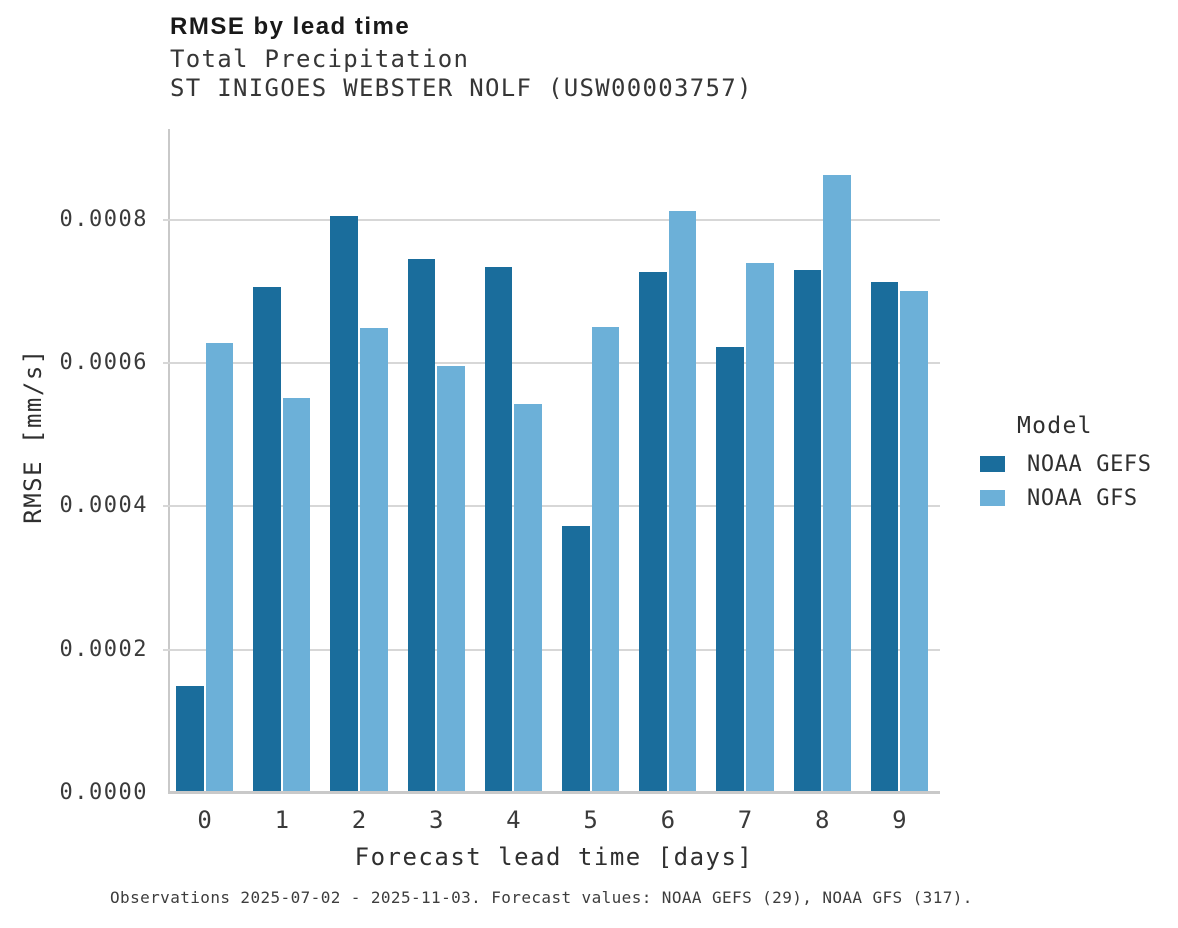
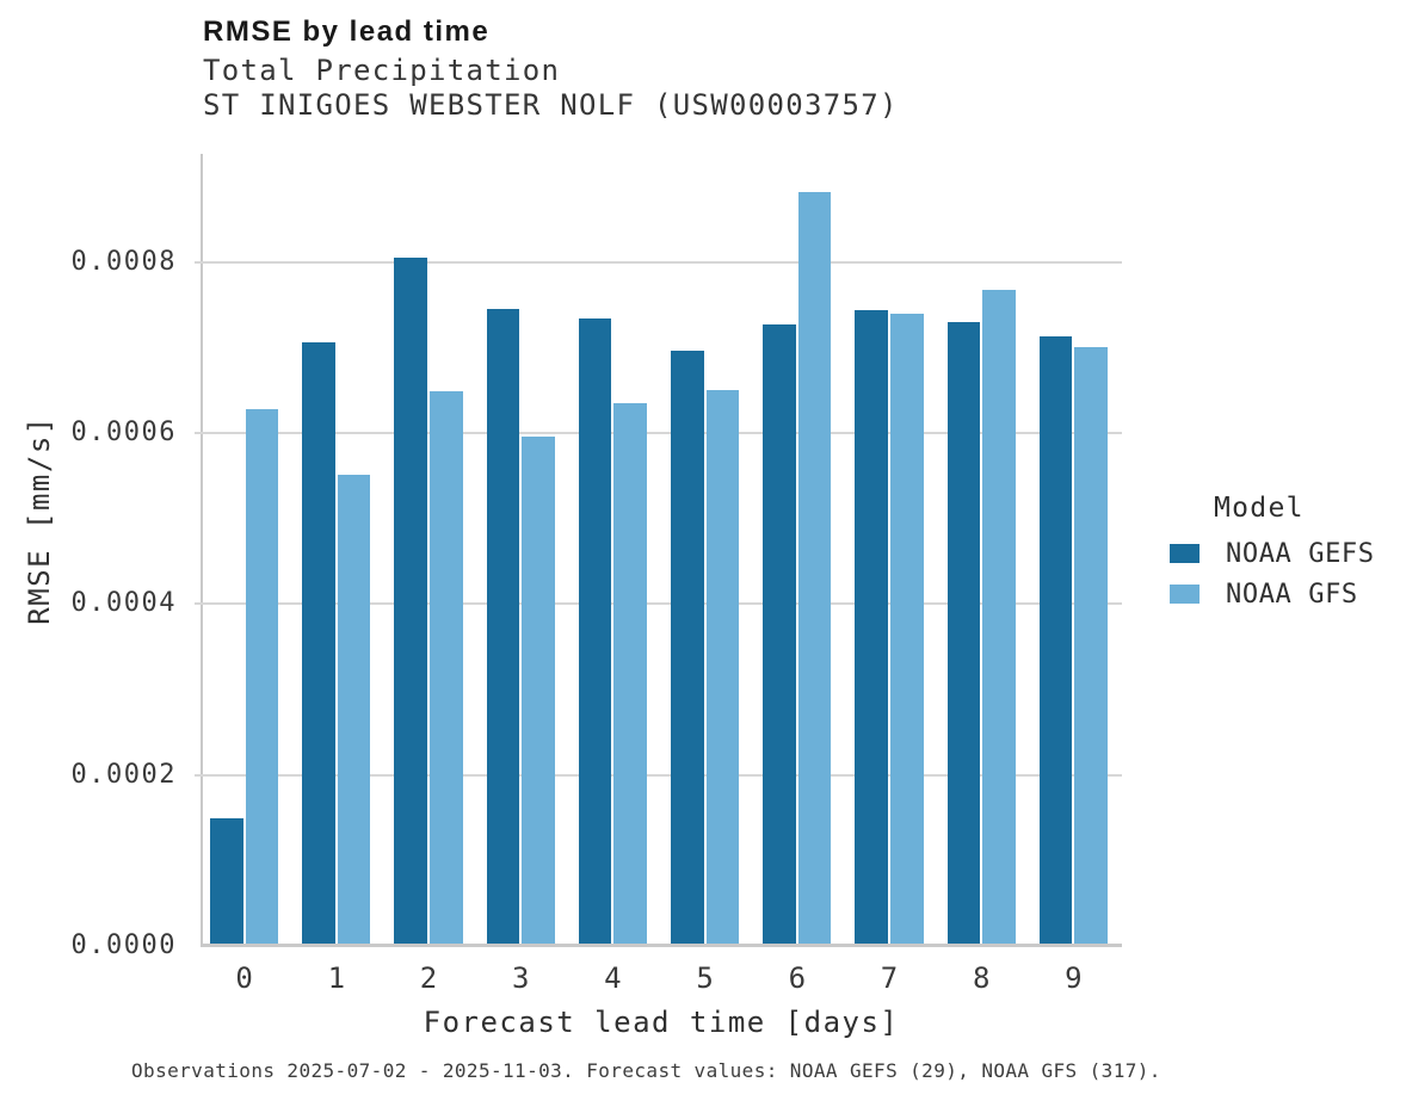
NOAA GFS/4: 0.00054 -> 0.00063
NOAA GEFS/5: 0.00037 -> 0.00069
NOAA GFS/6: 0.00081 -> 0.00088
NOAA GEFS/7: 0.00062 -> 0.00074
NOAA GFS/8: 0.00086 -> 0.00076
